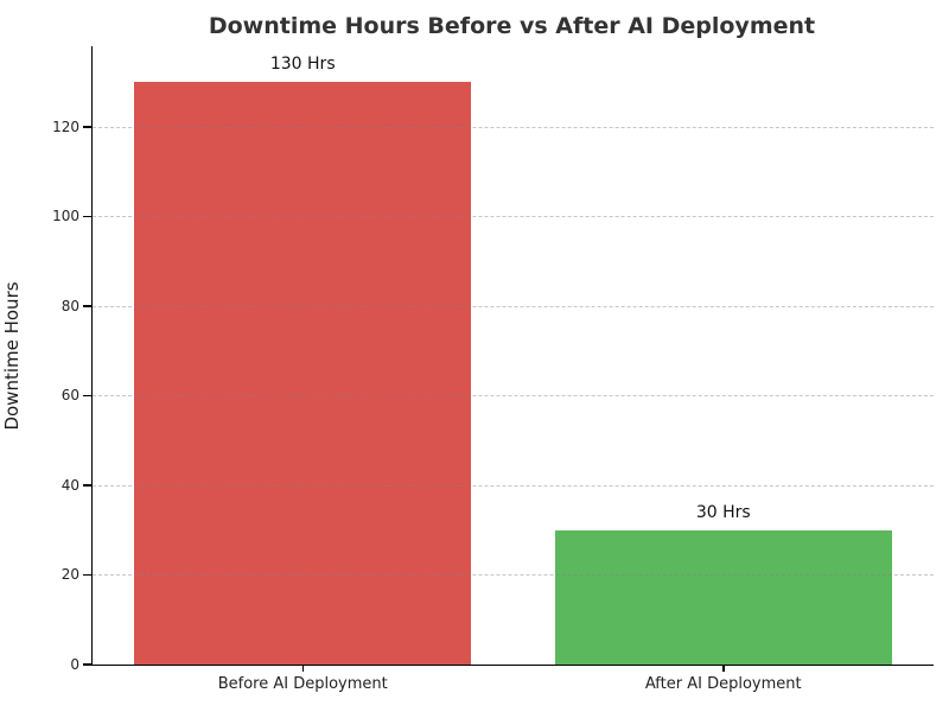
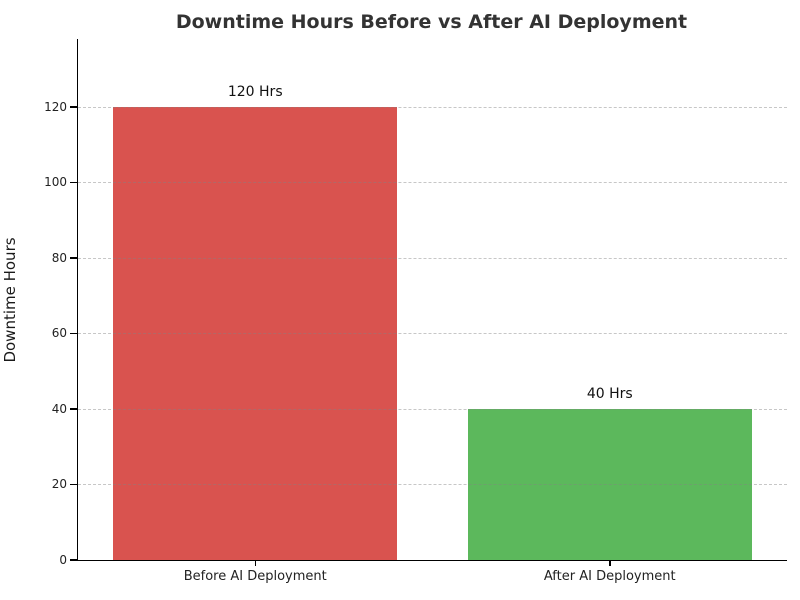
Before AI Deployment: 130 -> 120
After AI Deployment: 30 -> 40
